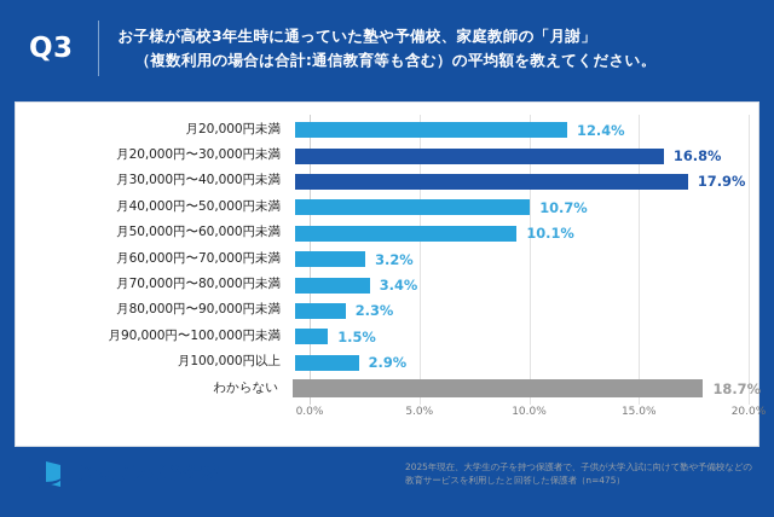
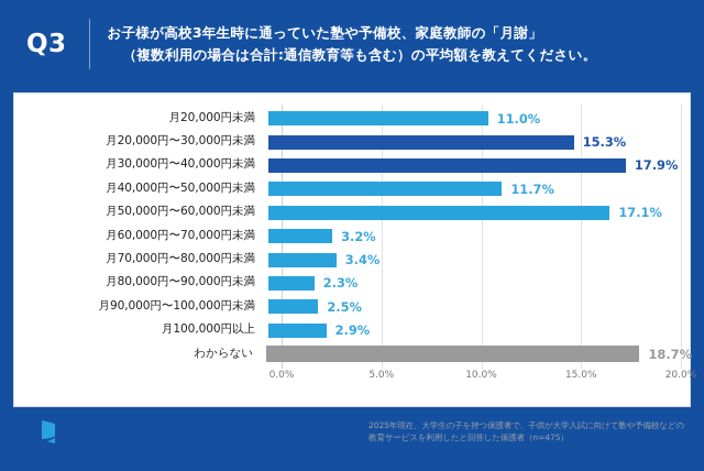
月20,000円未満: 12.4% -> 11.0%
月20,000円〜30,000円未満: 16.8% -> 15.3%
月40,000円〜50,000円未満: 10.7% -> 11.7%
月50,000円〜60,000円未満: 10.1% -> 17.1%
月90,000円〜100,000円未満: 1.5% -> 2.5%
